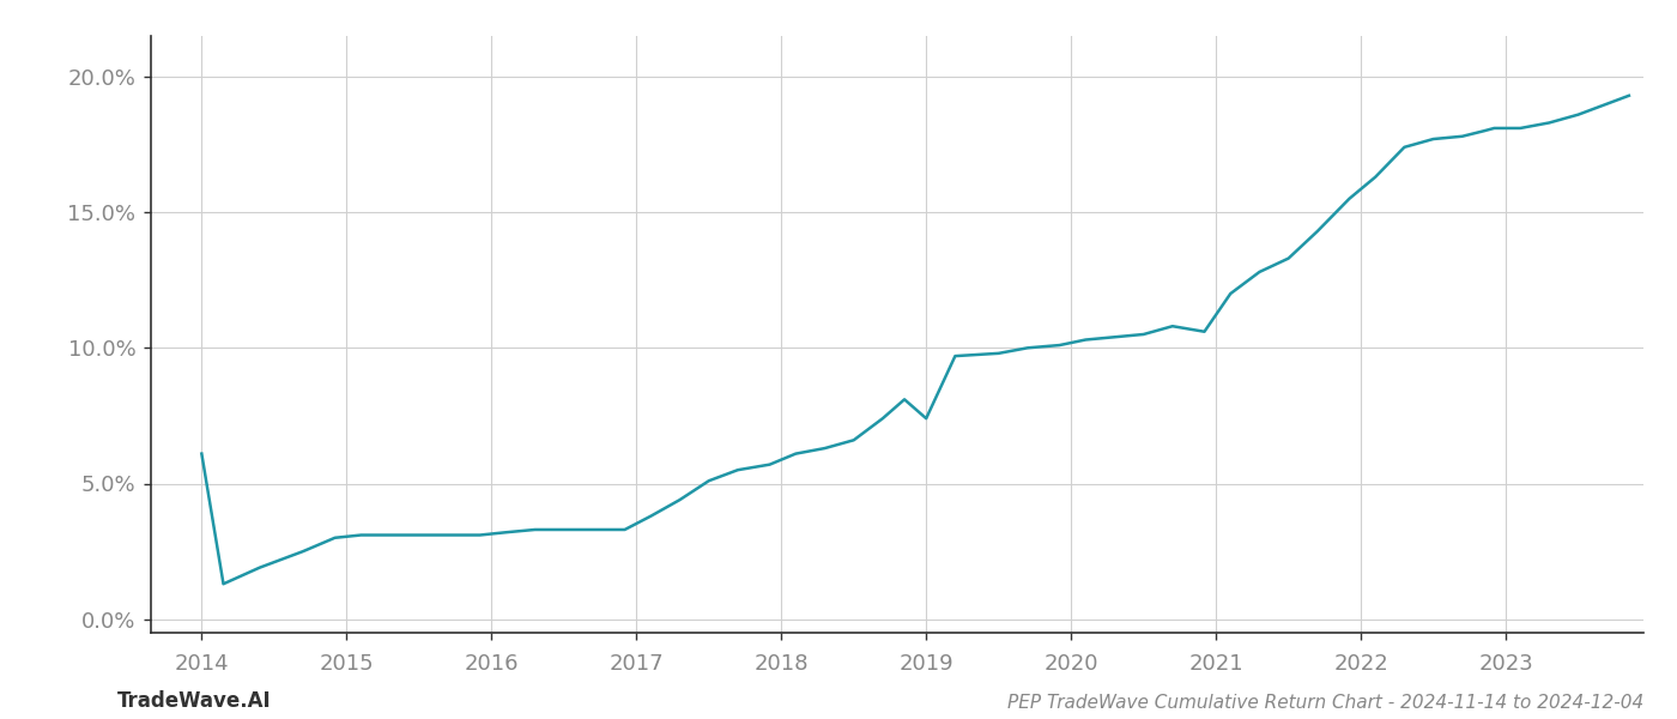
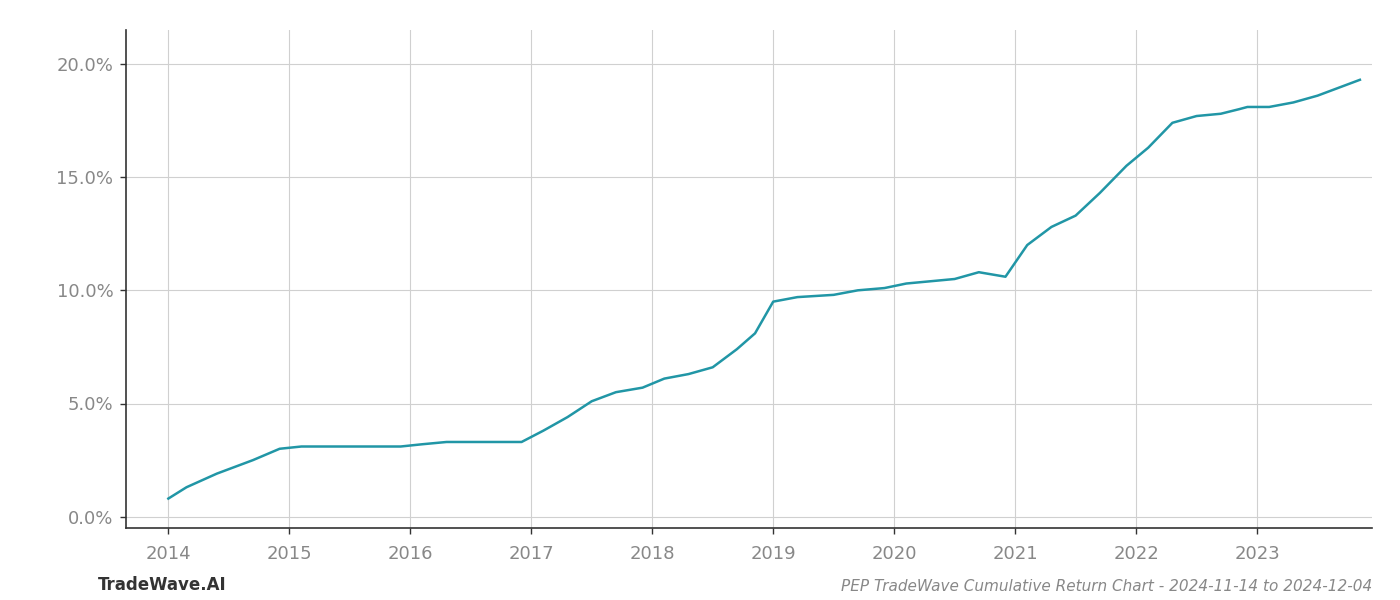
2014: 6.1% -> 0.8%
2019: 7.4% -> 9.5%
